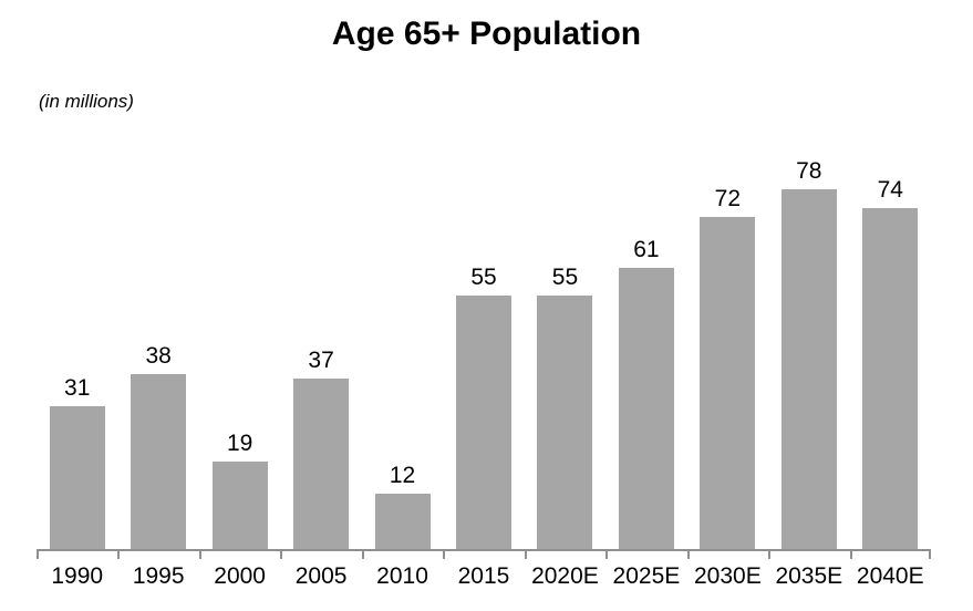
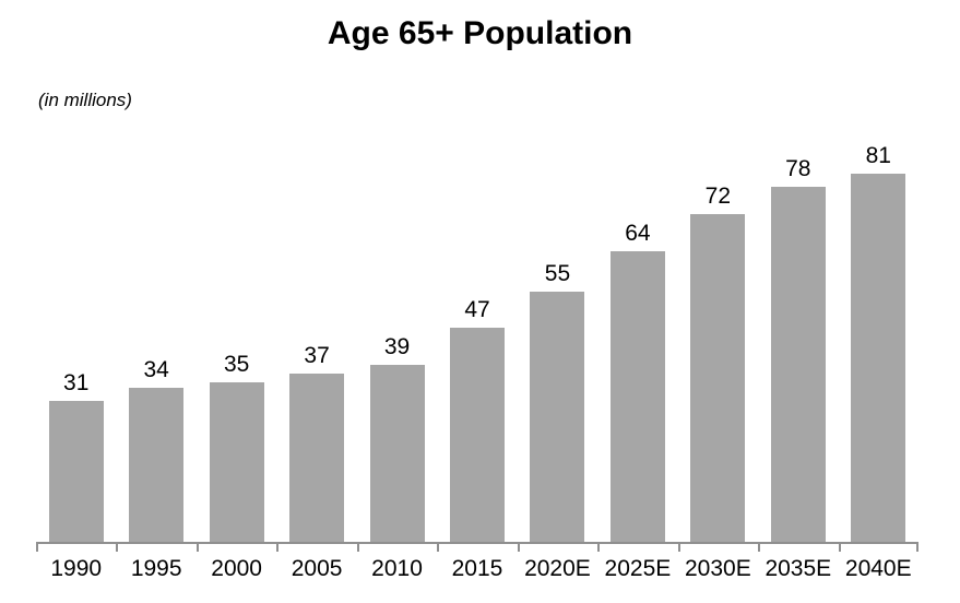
1995: 38 -> 34
2000: 19 -> 35
2010: 12 -> 39
2015: 55 -> 47
2025E: 61 -> 64
2040E: 74 -> 81
